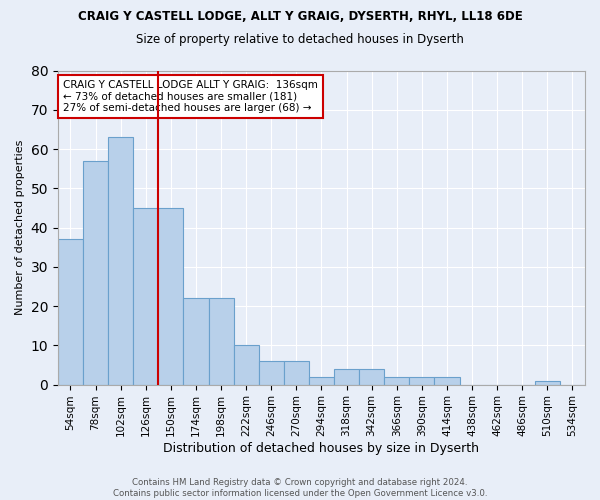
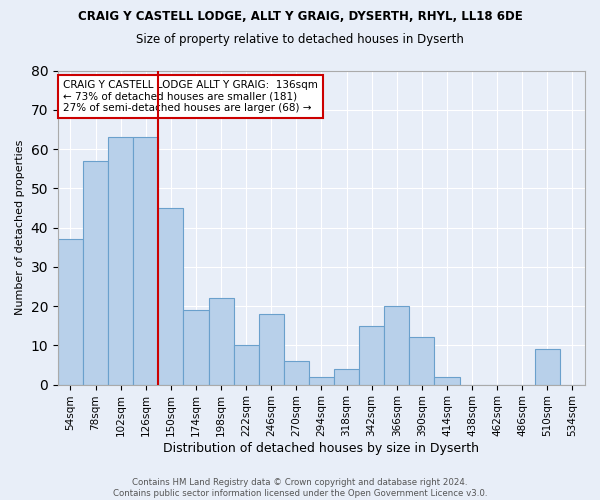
126sqm: 45 -> 63
174sqm: 22 -> 19
246sqm: 6 -> 18
342sqm: 4 -> 15
366sqm: 2 -> 20
390sqm: 2 -> 12
510sqm: 1 -> 9
